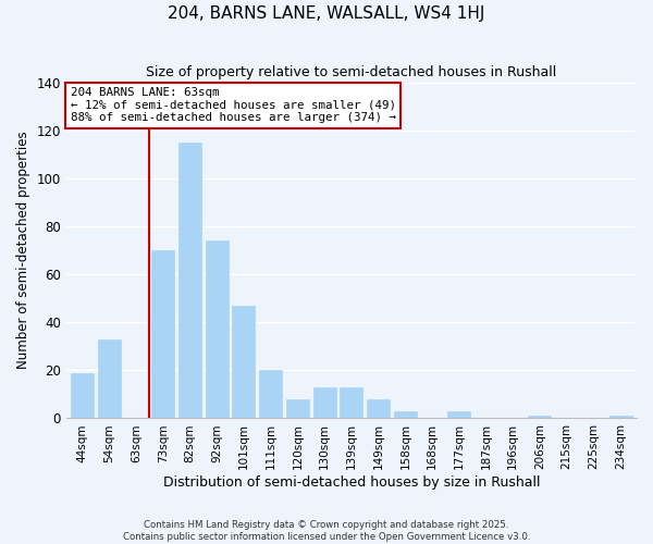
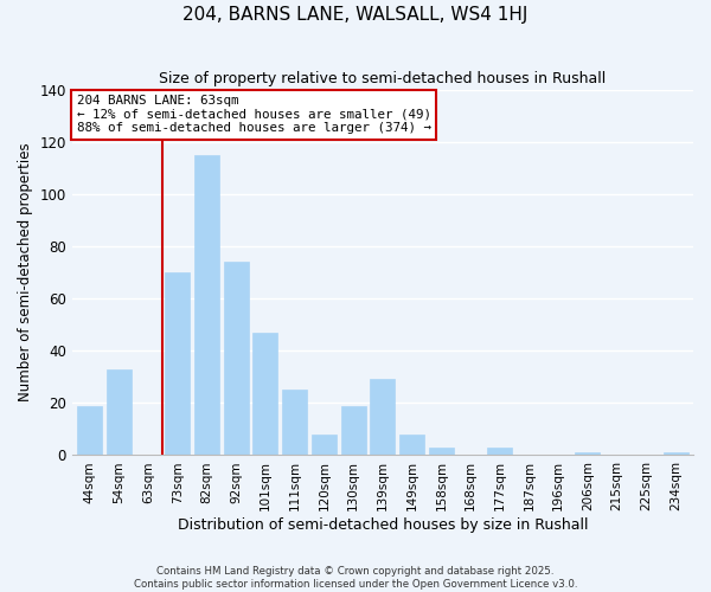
111sqm: 20 -> 25
130sqm: 13 -> 19
139sqm: 13 -> 29
